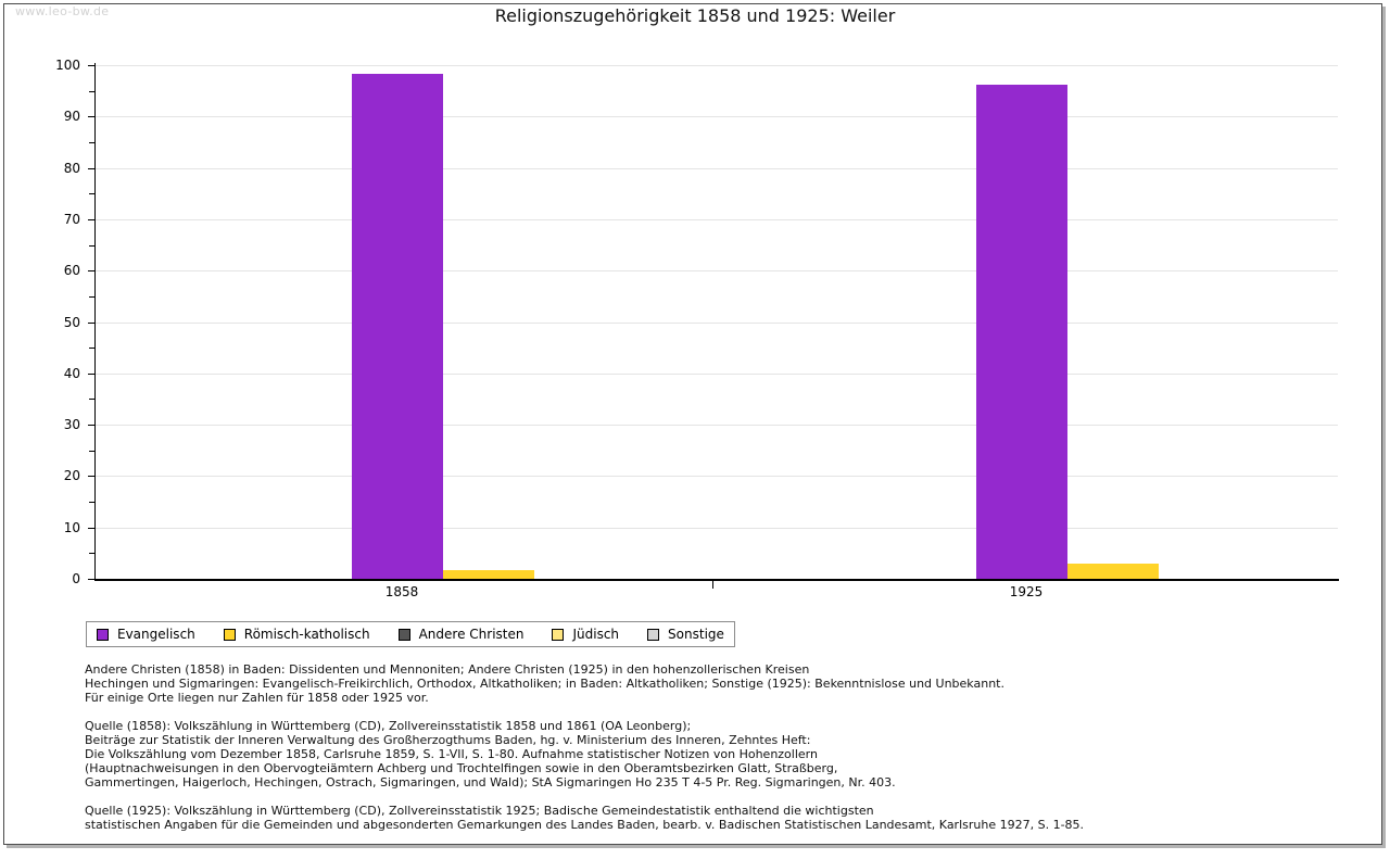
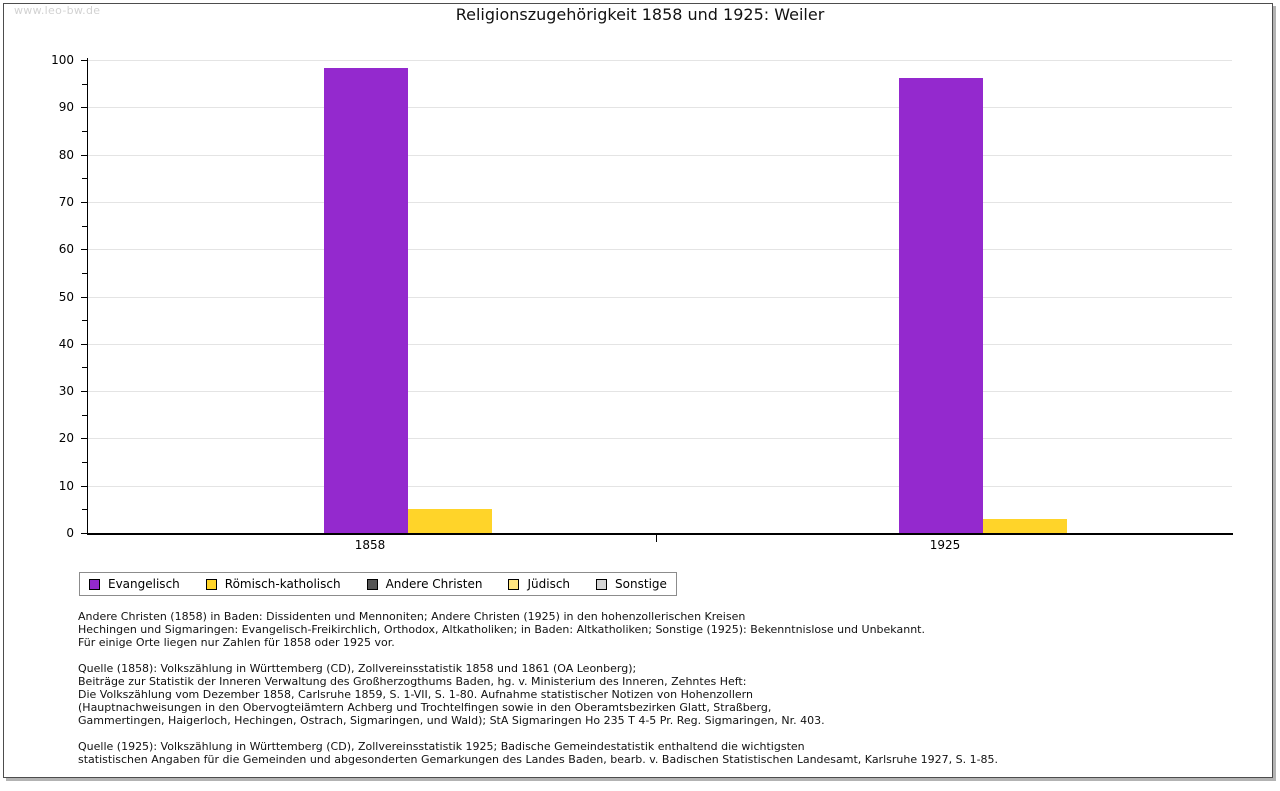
Römisch-katholisch/1858: 2 -> 5
